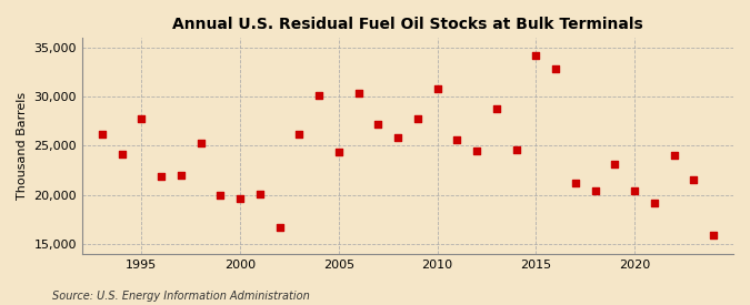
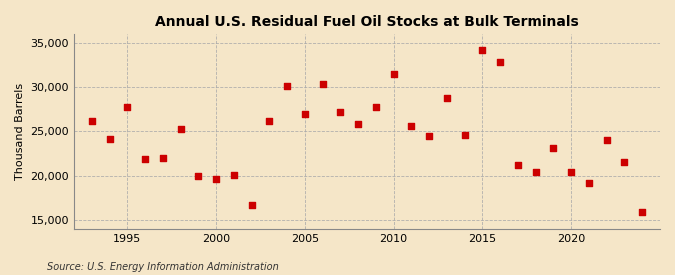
2005: 24,400 -> 27,000
2010: 30,800 -> 31,500
